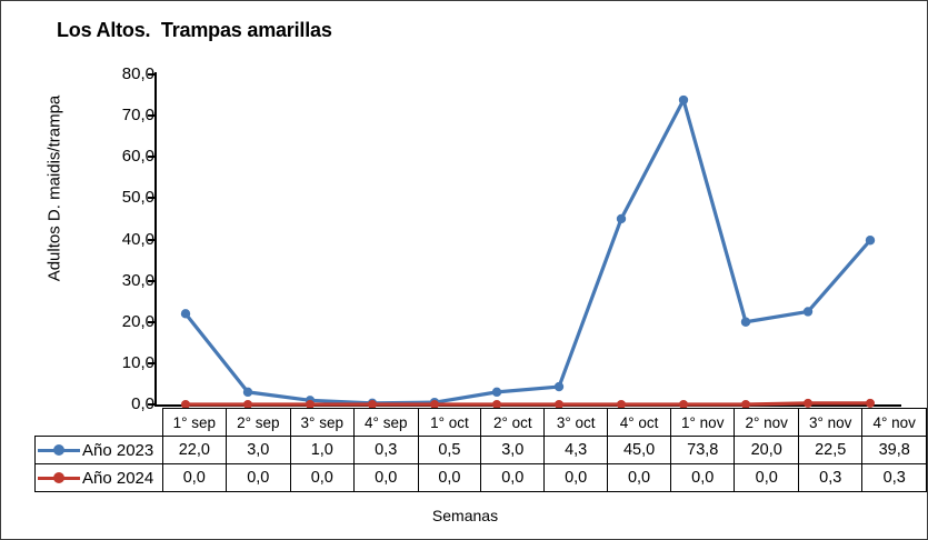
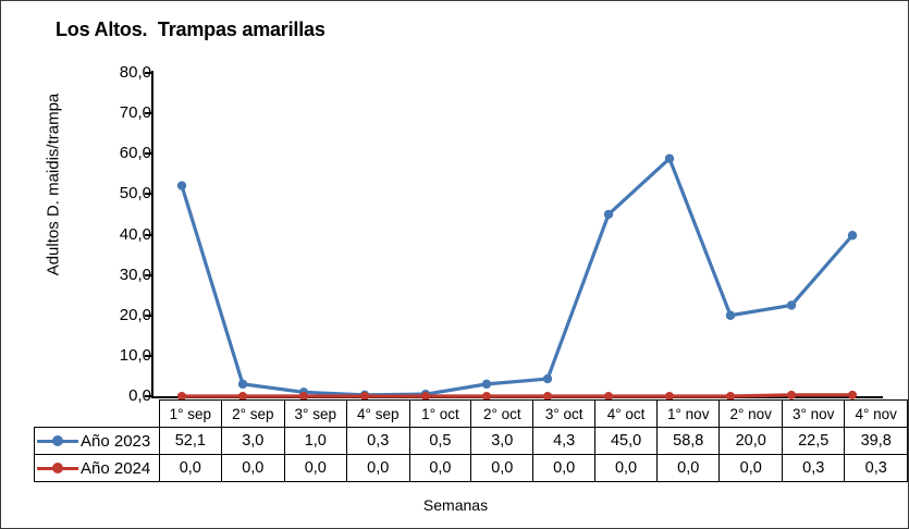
Año 2023/1° sep: 22,0 -> 52,1
Año 2023/1° nov: 73,8 -> 58,8
